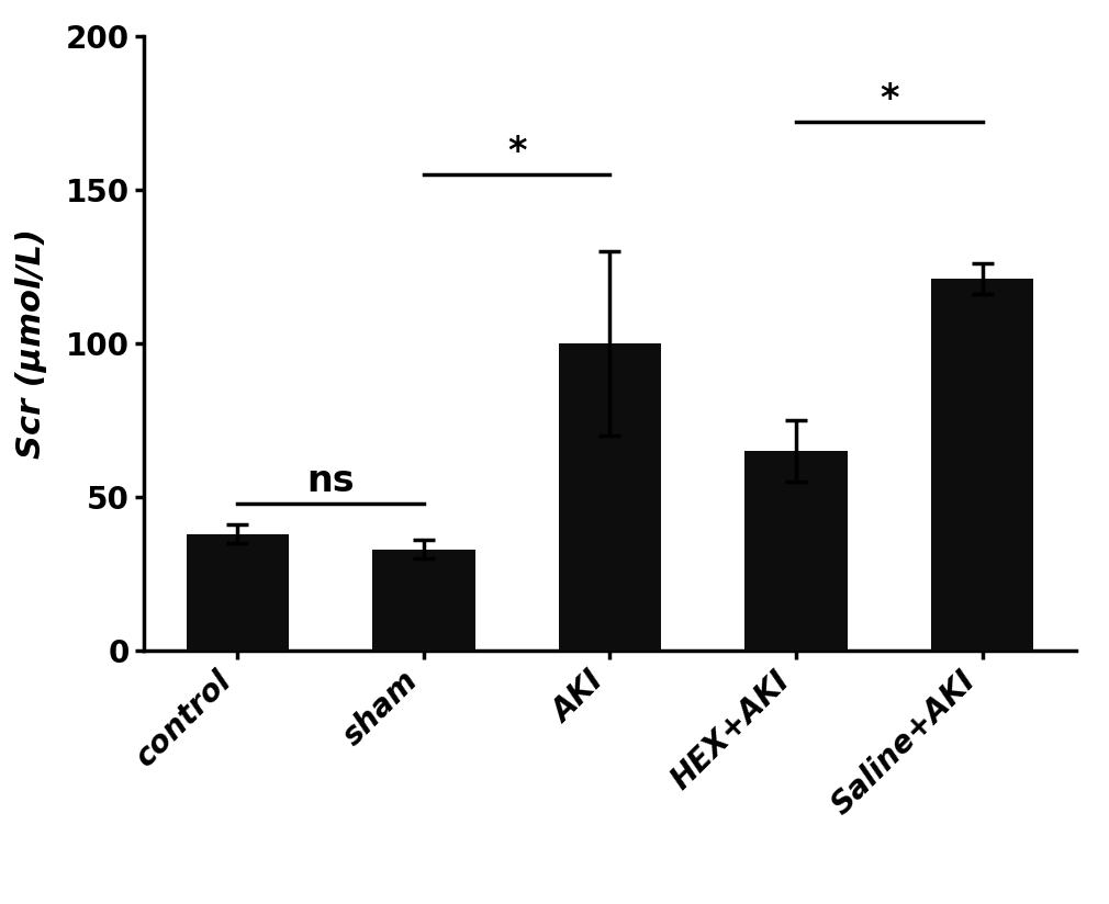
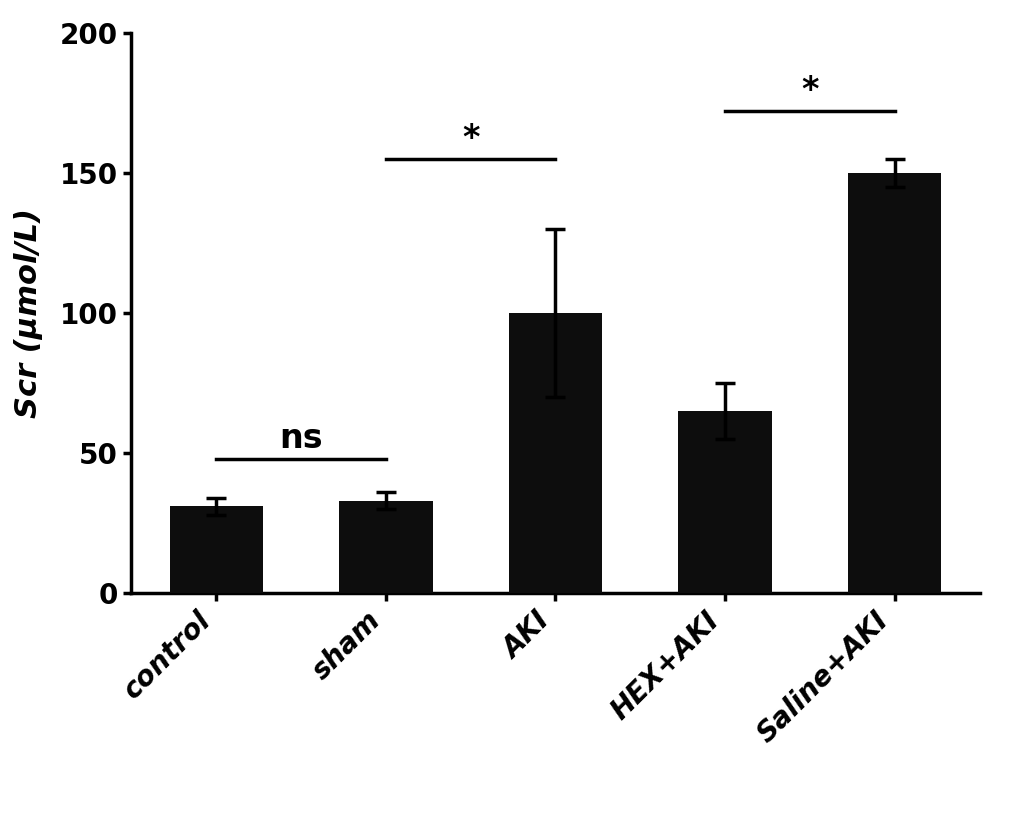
control: 38 -> 31
Saline+AKI: 121 -> 150
